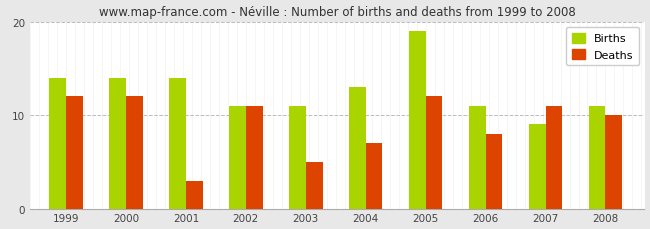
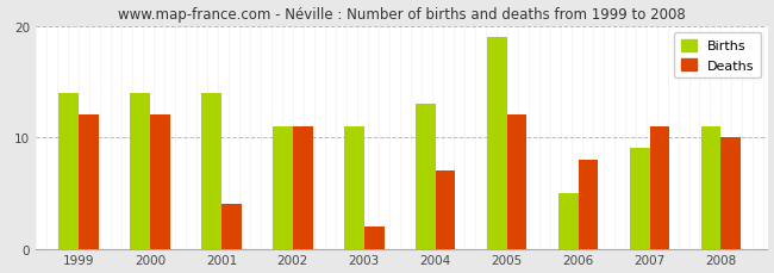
Deaths/2001: 3 -> 4
Deaths/2003: 5 -> 2
Births/2006: 11 -> 5
